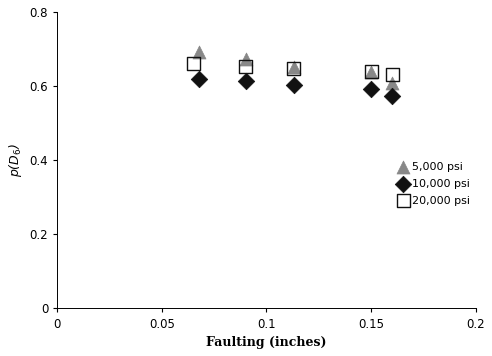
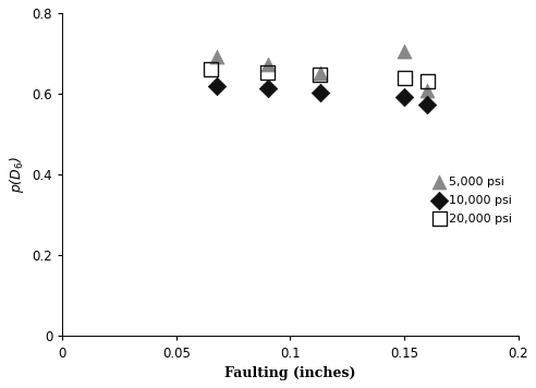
5,000 psi/0.15: 0.638 -> 0.705
